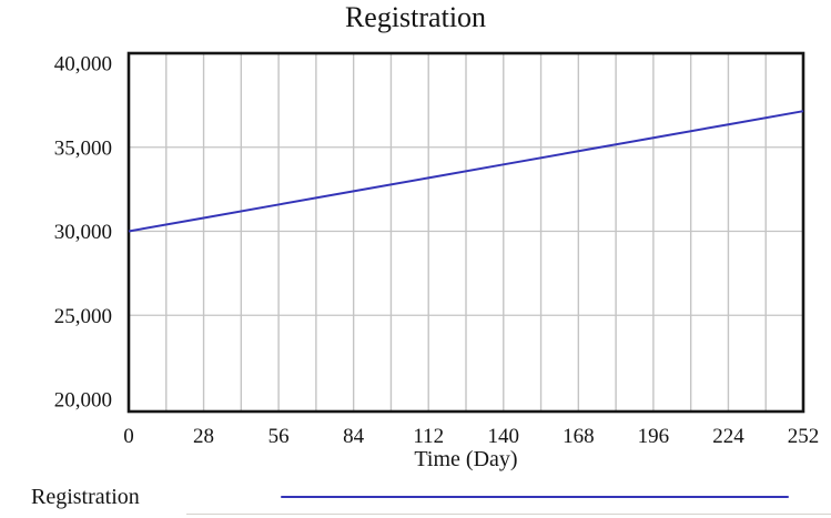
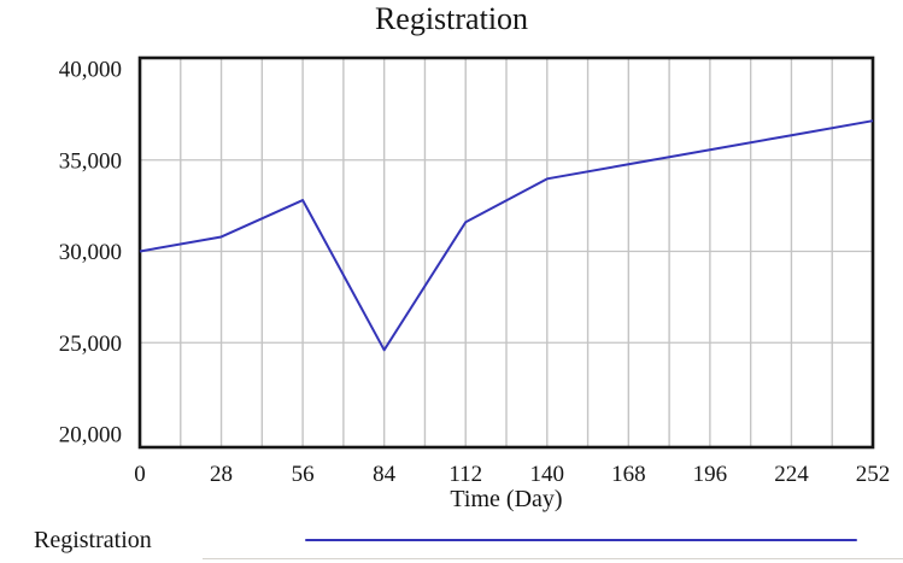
56: 31600 -> 32800
84: 32400 -> 24600
112: 33200 -> 31600
